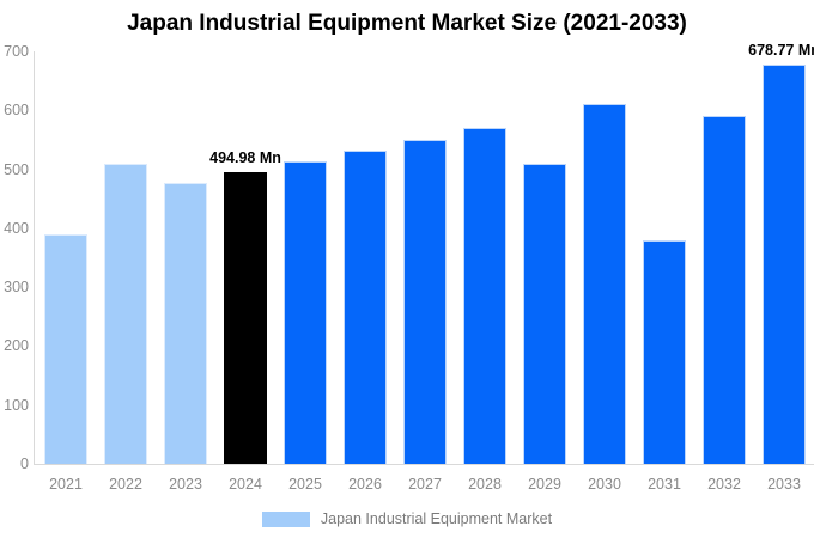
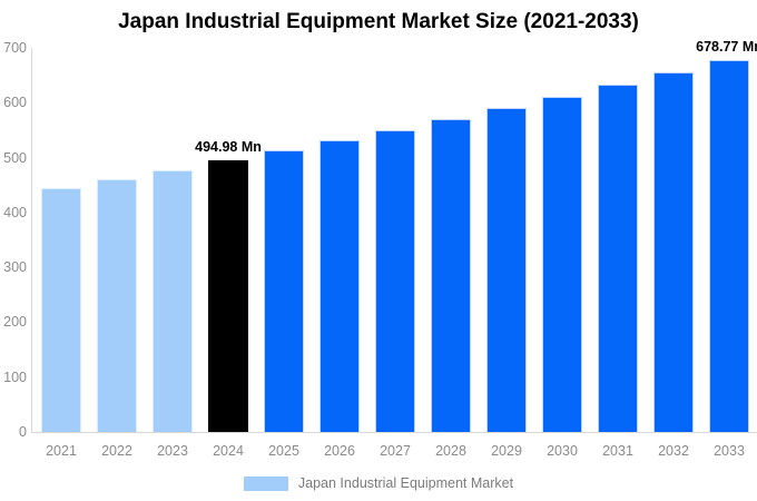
2021: 390 -> 450
2022: 510 -> 460
2029: 510 -> 590
2031: 380 -> 630
2032: 590 -> 660
